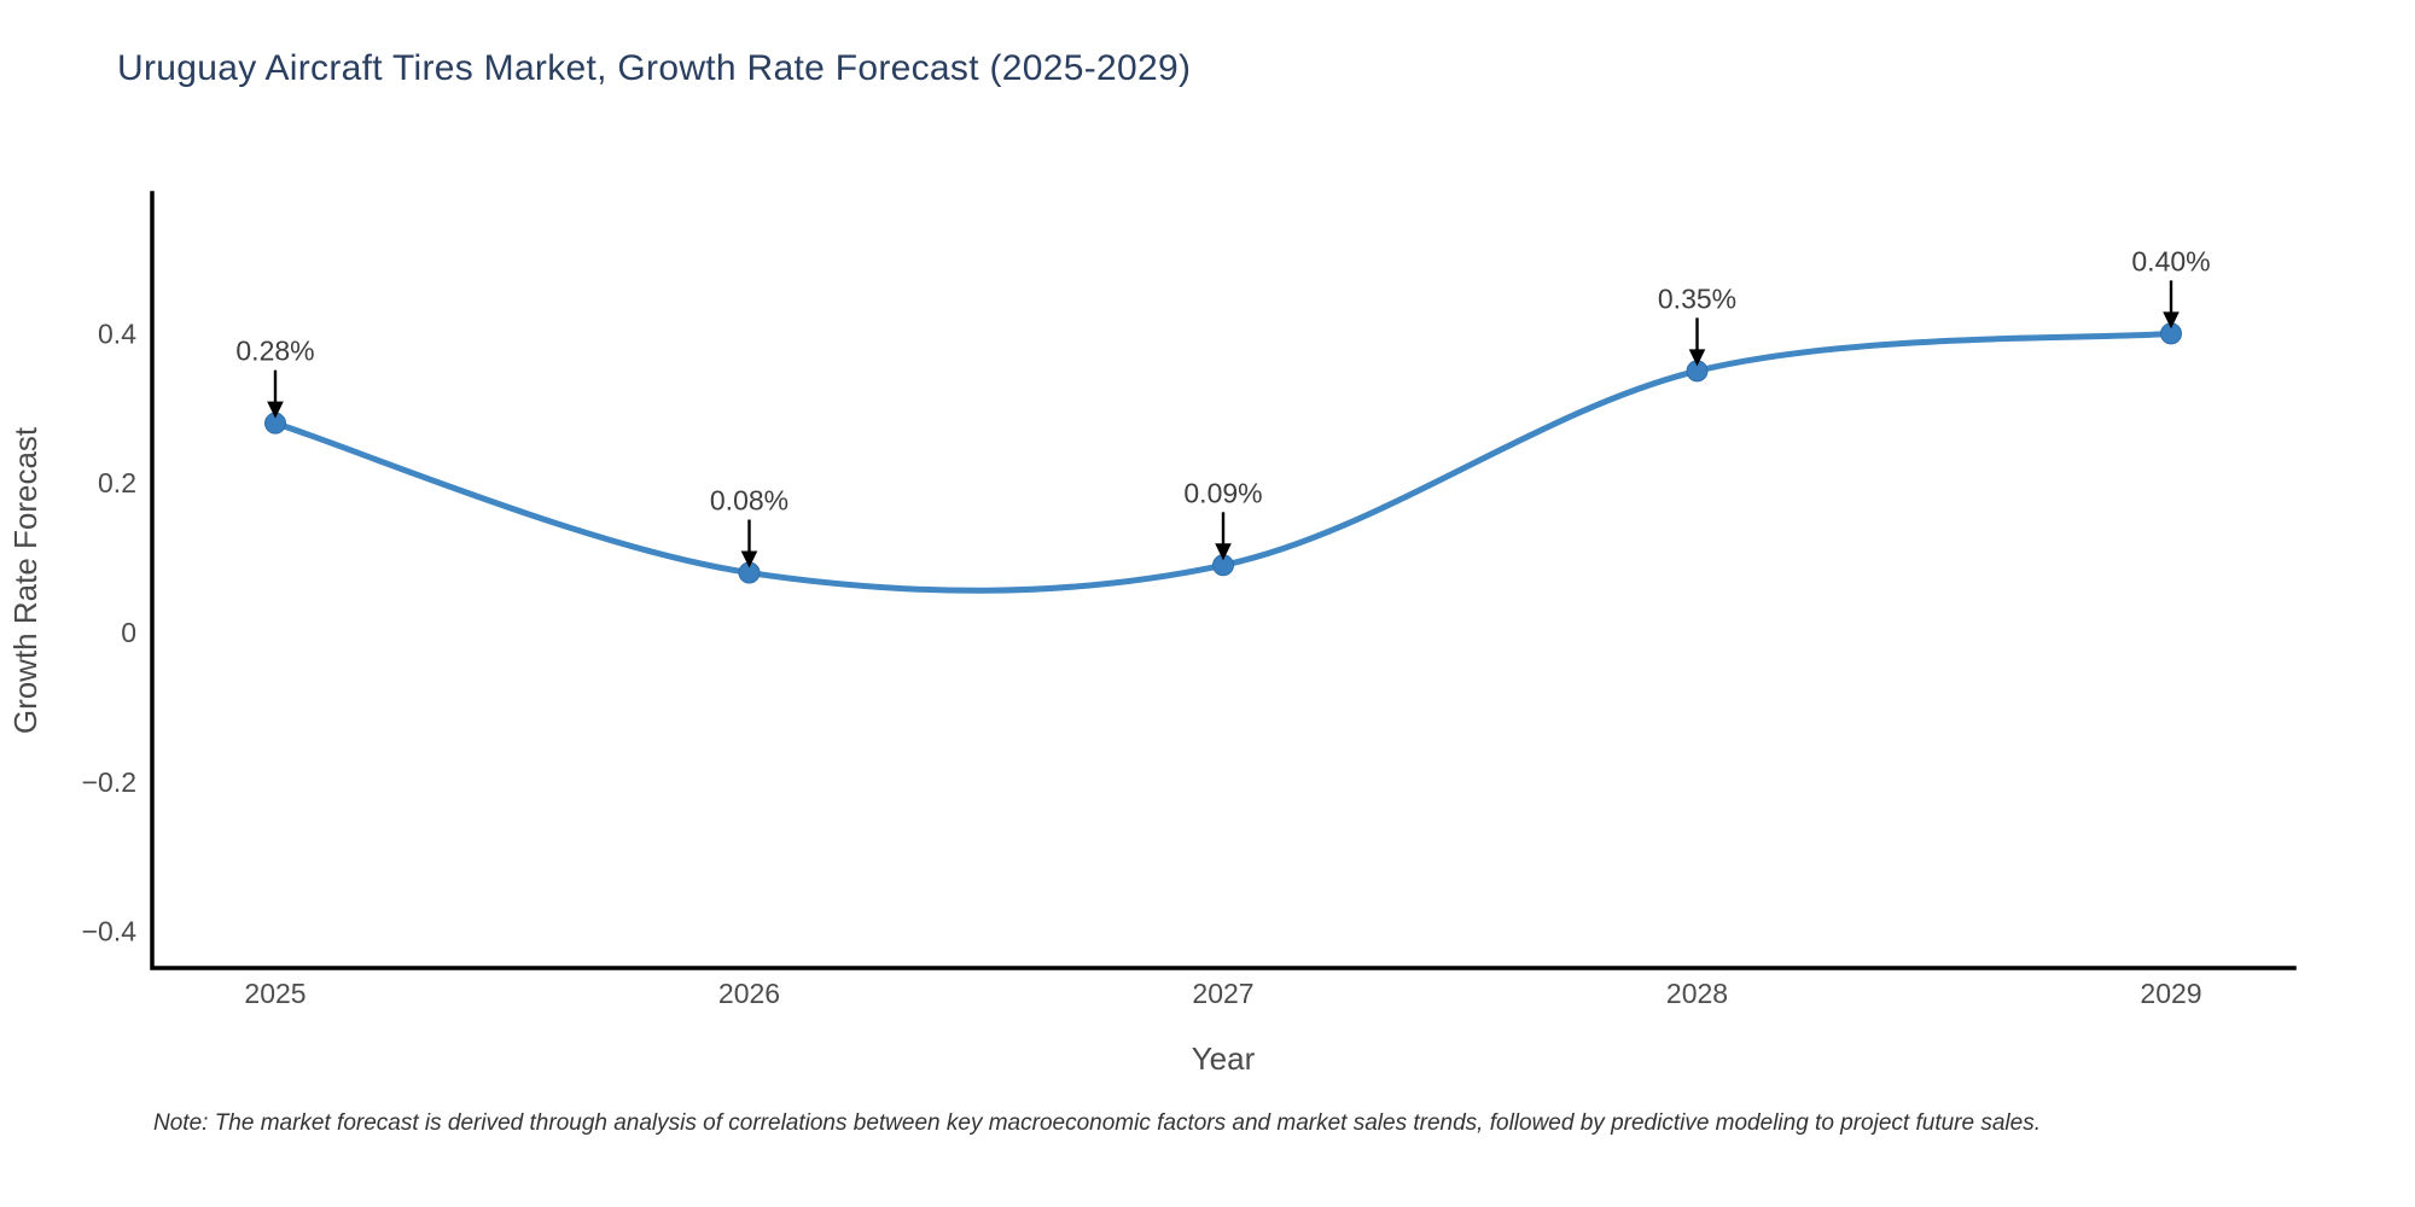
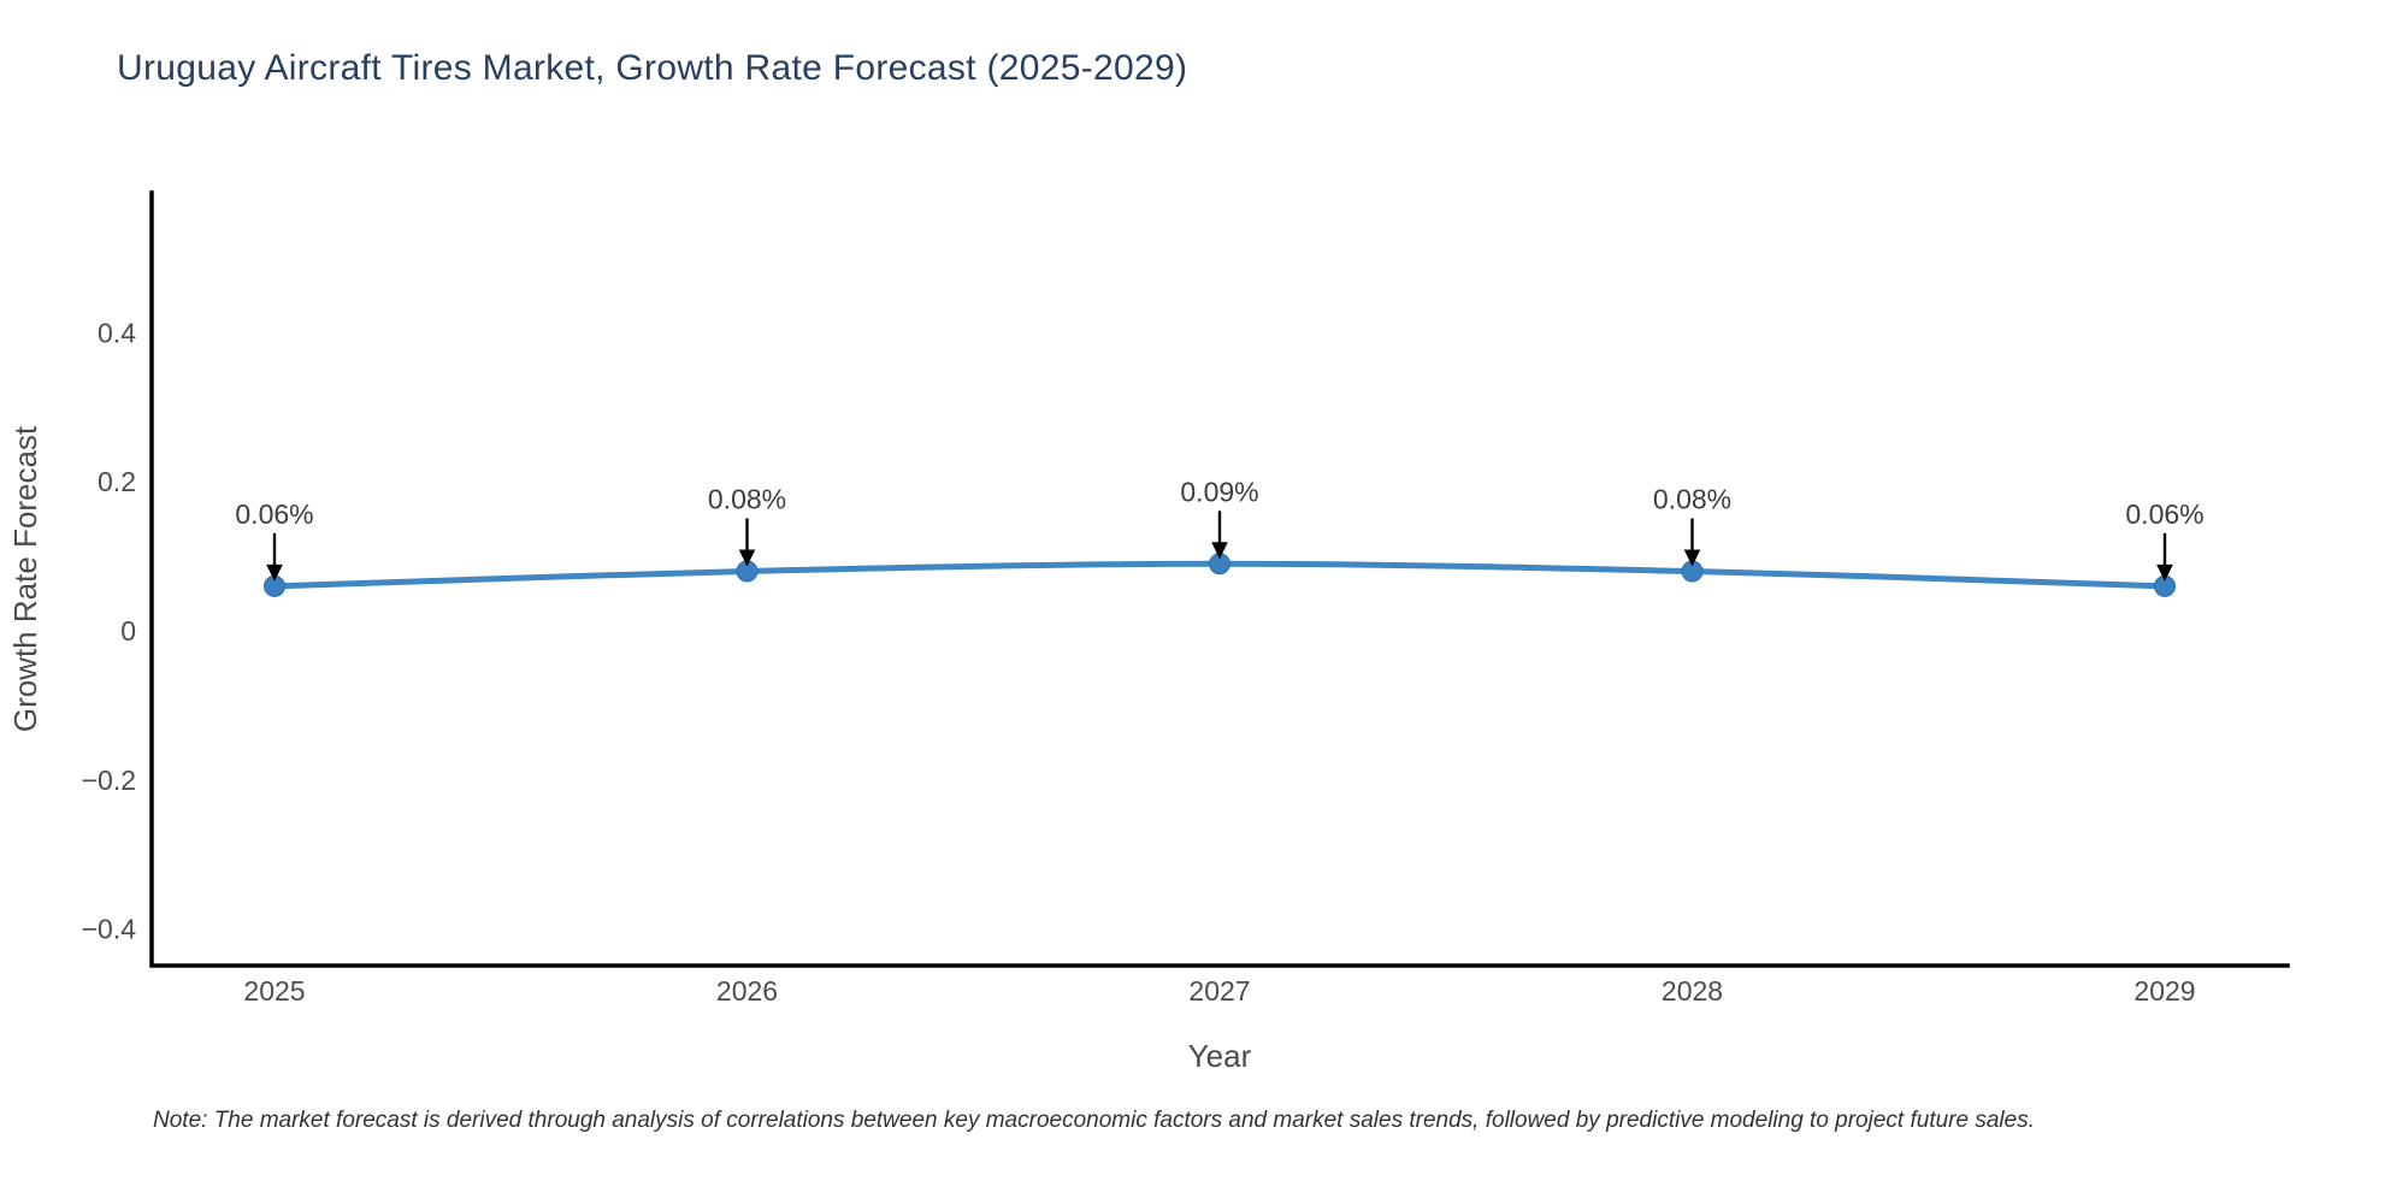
2025: 0.28% -> 0.06%
2028: 0.35% -> 0.08%
2029: 0.40% -> 0.06%
